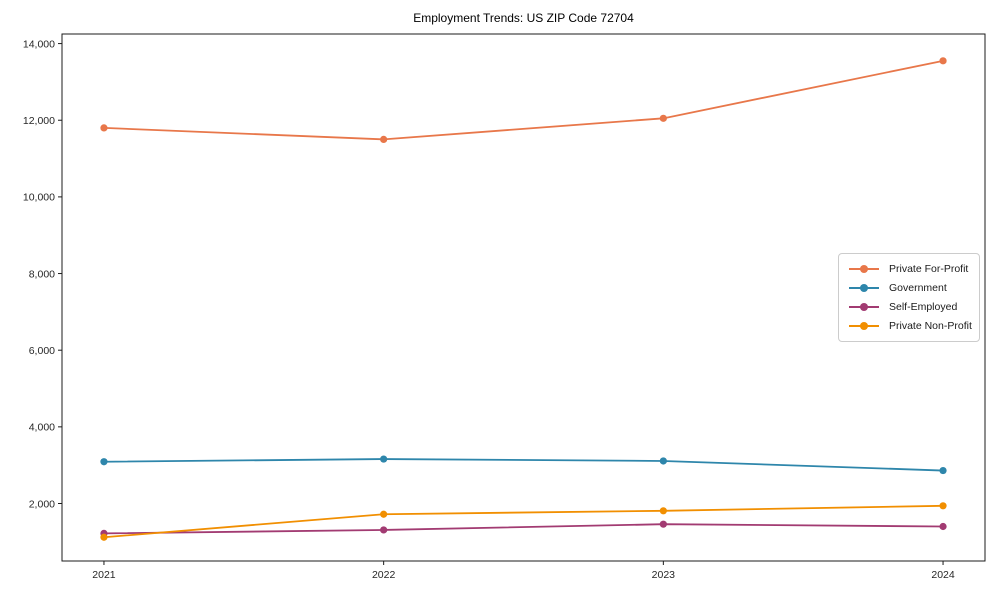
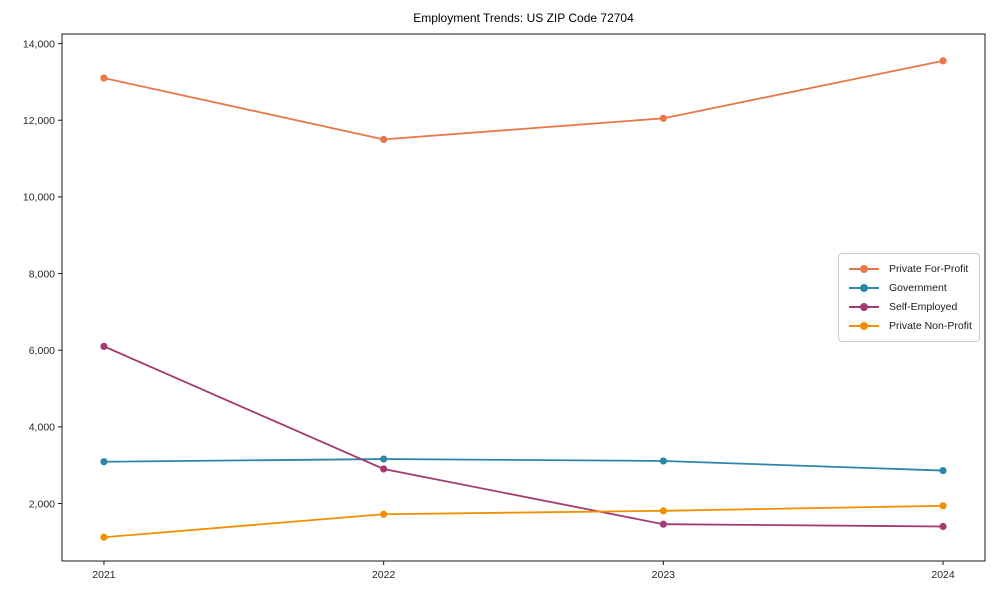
Private For-Profit/2021: 11800 -> 13100
Self-Employed/2021: 1200 -> 6100
Self-Employed/2022: 1300 -> 2900
